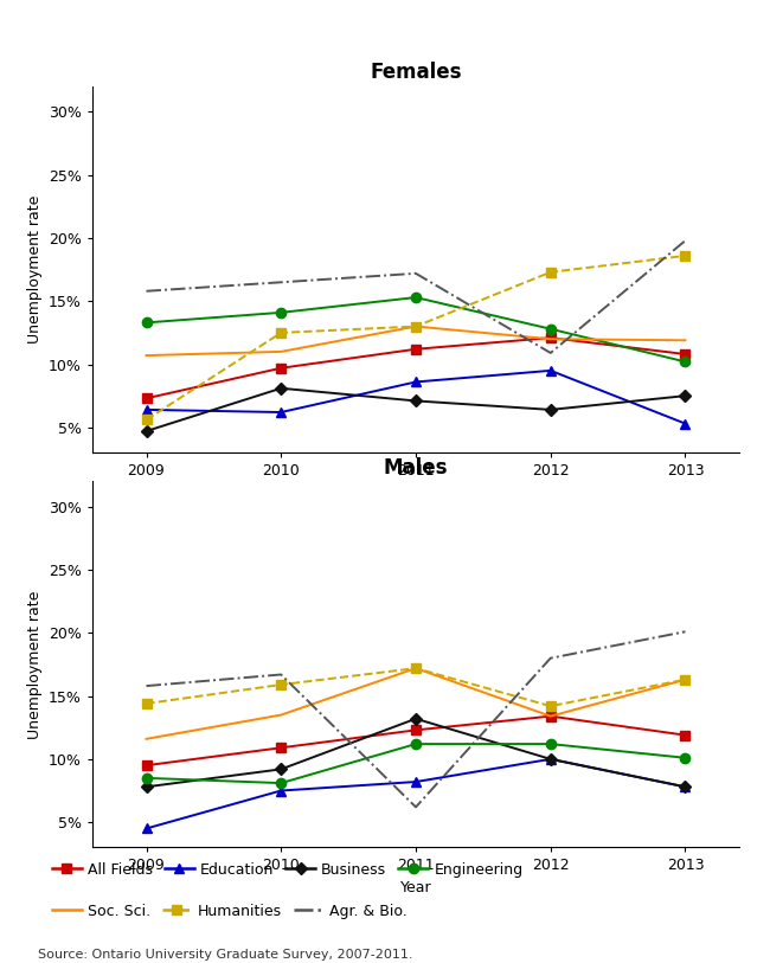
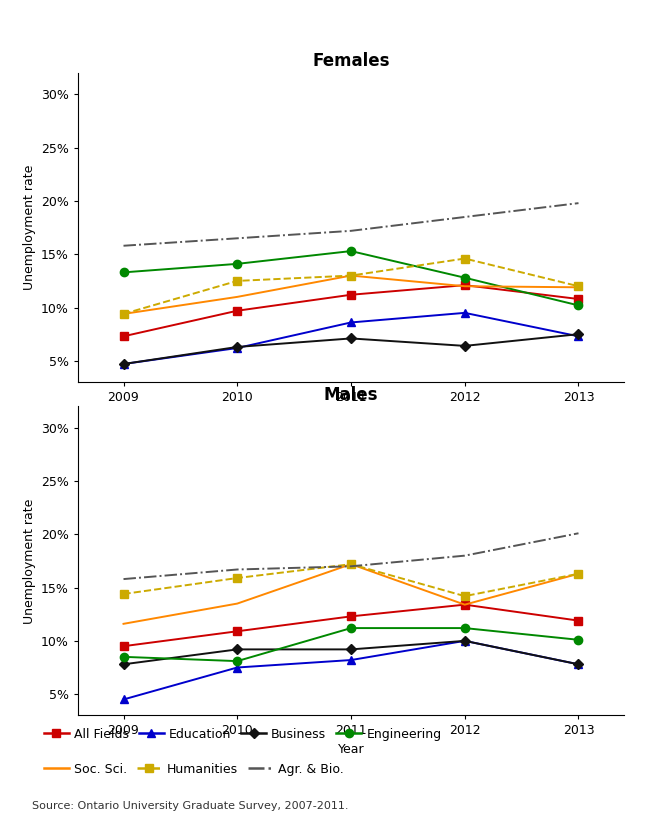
Females/Education/2009: 6.4% -> 4.7%
Females/Soc. Sci./2009: 10.7% -> 9.4%
Females/Humanities/2009: 5.6% -> 9.4%
Females/Business/2010: 8.1% -> 6.3%
Females/Humanities/2012: 17.3% -> 14.6%
Females/Agr. & Bio./2012: 10.9% -> 18.5%
Females/Education/2013: 5.3% -> 7.3%
Females/Humanities/2013: 18.6% -> 12.0%
Business/2011: 13.2% -> 9.2%
Agr. & Bio./2011: 6.2% -> 17.0%
